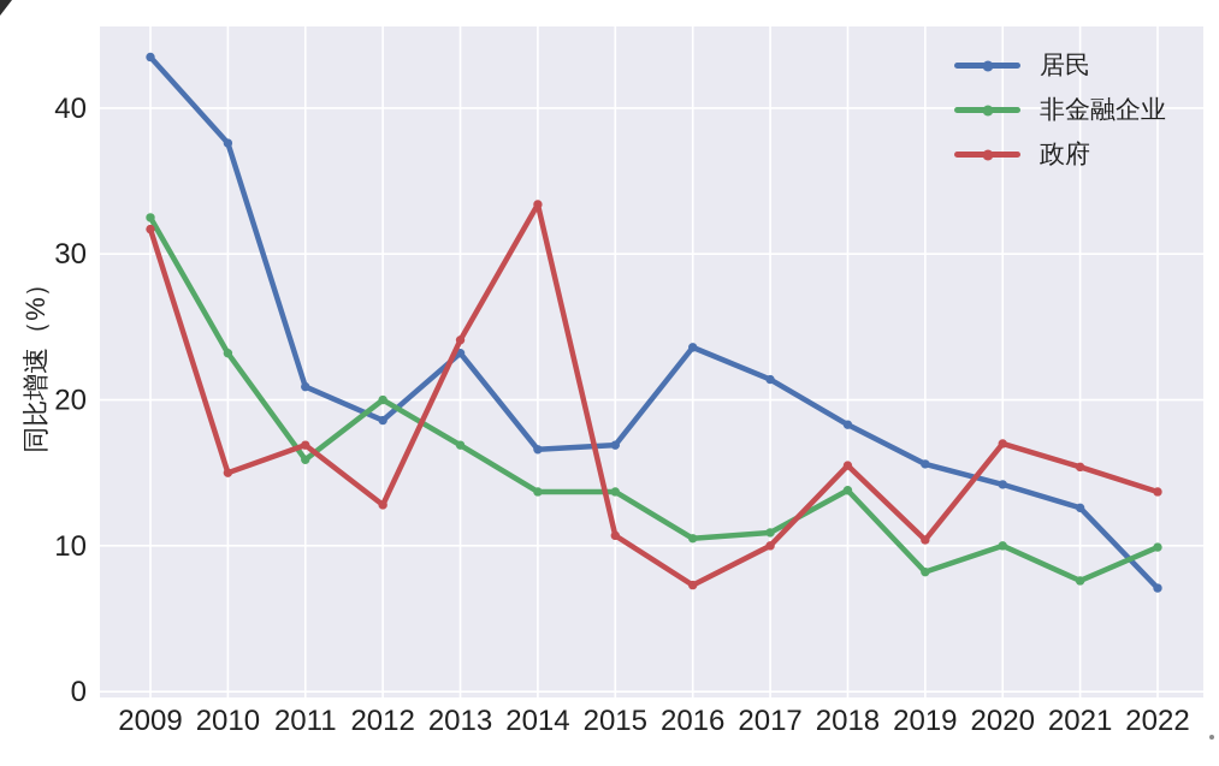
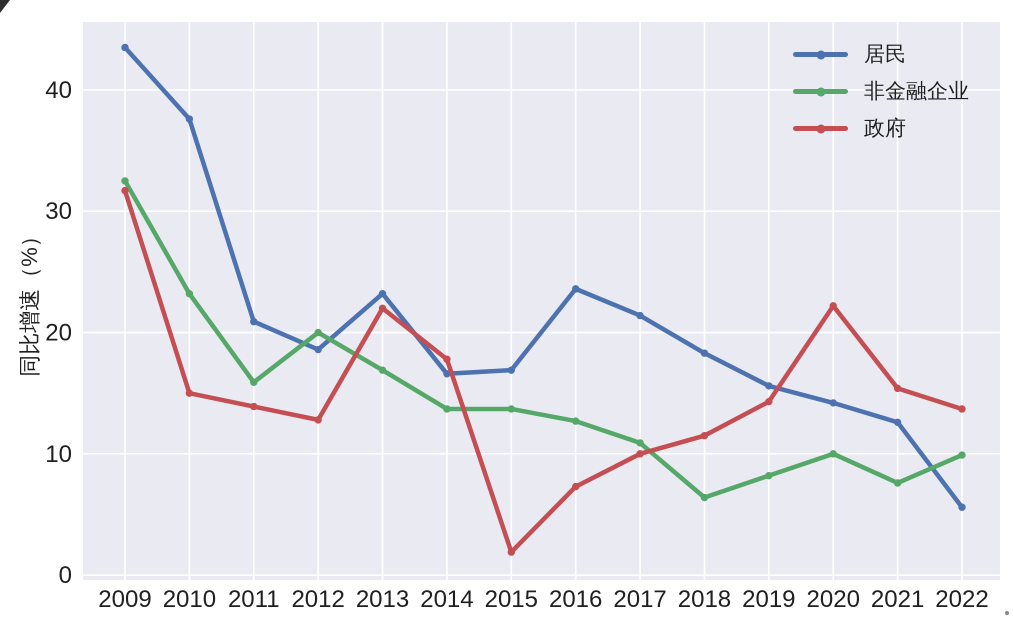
政府/2011: 16.9 -> 13.9
政府/2013: 24.1 -> 22.0
政府/2014: 33.4 -> 17.8
政府/2015: 10.7 -> 1.9
非金融企业/2016: 10.5 -> 12.7
非金融企业/2018: 13.8 -> 6.4
政府/2018: 15.5 -> 11.5
政府/2019: 10.4 -> 14.3
政府/2020: 17.0 -> 22.2
居民/2022: 7.1 -> 5.6
